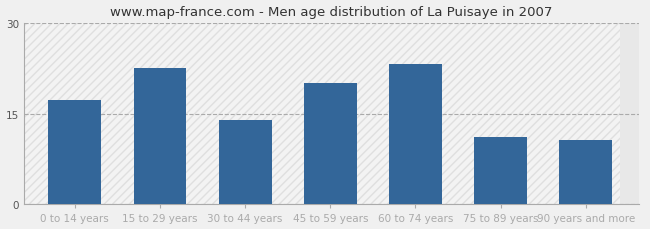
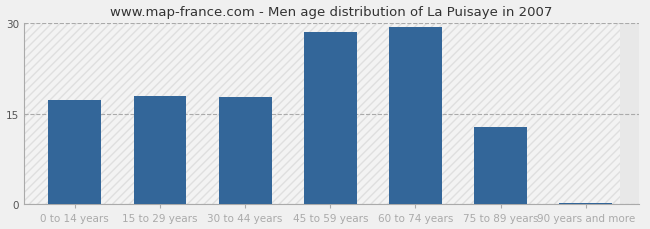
15 to 29 years: 22.6 -> 18.0
30 to 44 years: 14.0 -> 17.8
45 to 59 years: 20.0 -> 28.5
60 to 74 years: 23.2 -> 29.3
75 to 89 years: 11.2 -> 12.8
90 years and more: 10.6 -> 0.3
